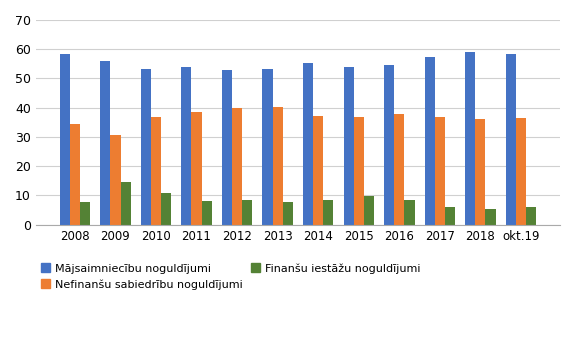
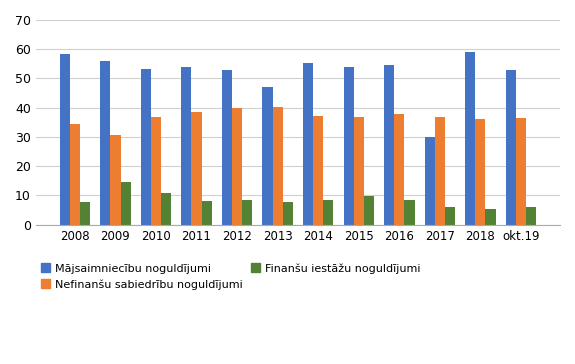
Mājsaimniecību noguldījumi/2013: 53.2 -> 47.0
Mājsaimniecību noguldījumi/2017: 57.3 -> 30.0
Mājsaimniecību noguldījumi/okt.19: 58.5 -> 53.0
